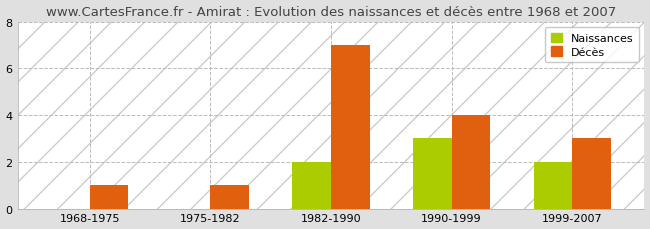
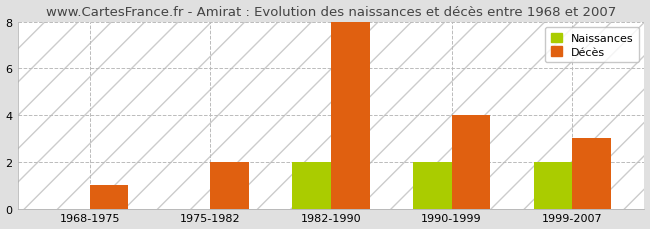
Décès/1975-1982: 1 -> 2
Décès/1982-1990: 7 -> 8
Naissances/1990-1999: 3 -> 2
